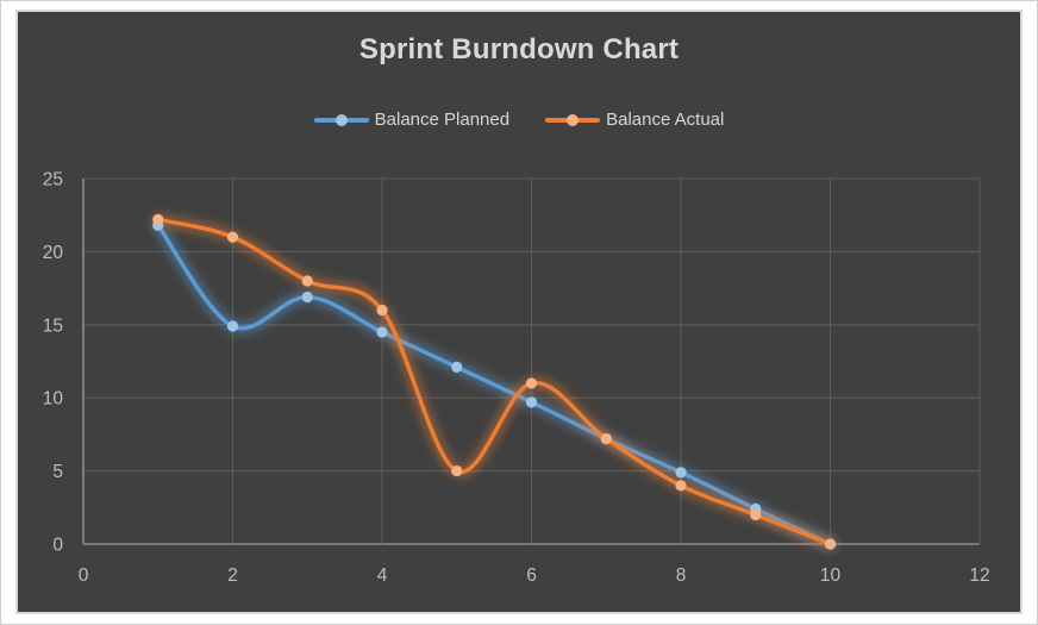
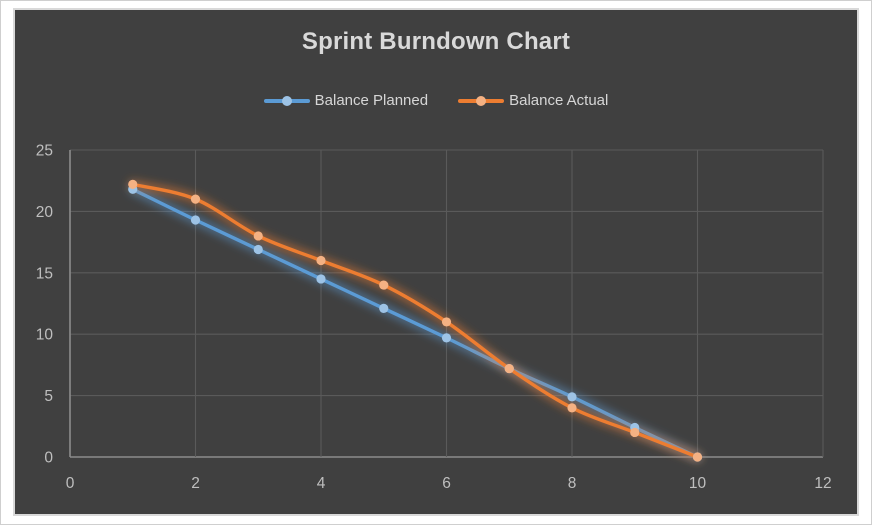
Balance Planned/2: 14.9 -> 19.3
Balance Actual/5: 5.0 -> 14.0
